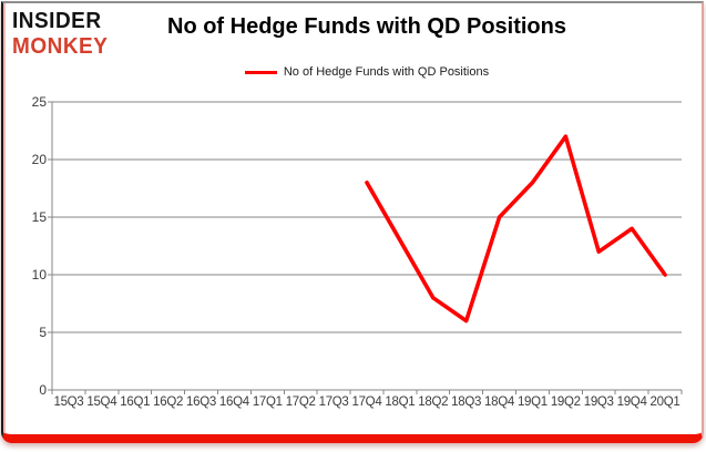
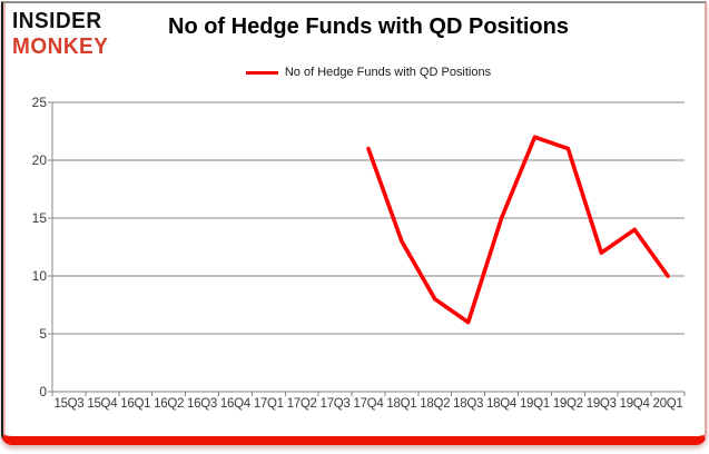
17Q4: 18 -> 21
19Q1: 18 -> 22
19Q2: 22 -> 21
